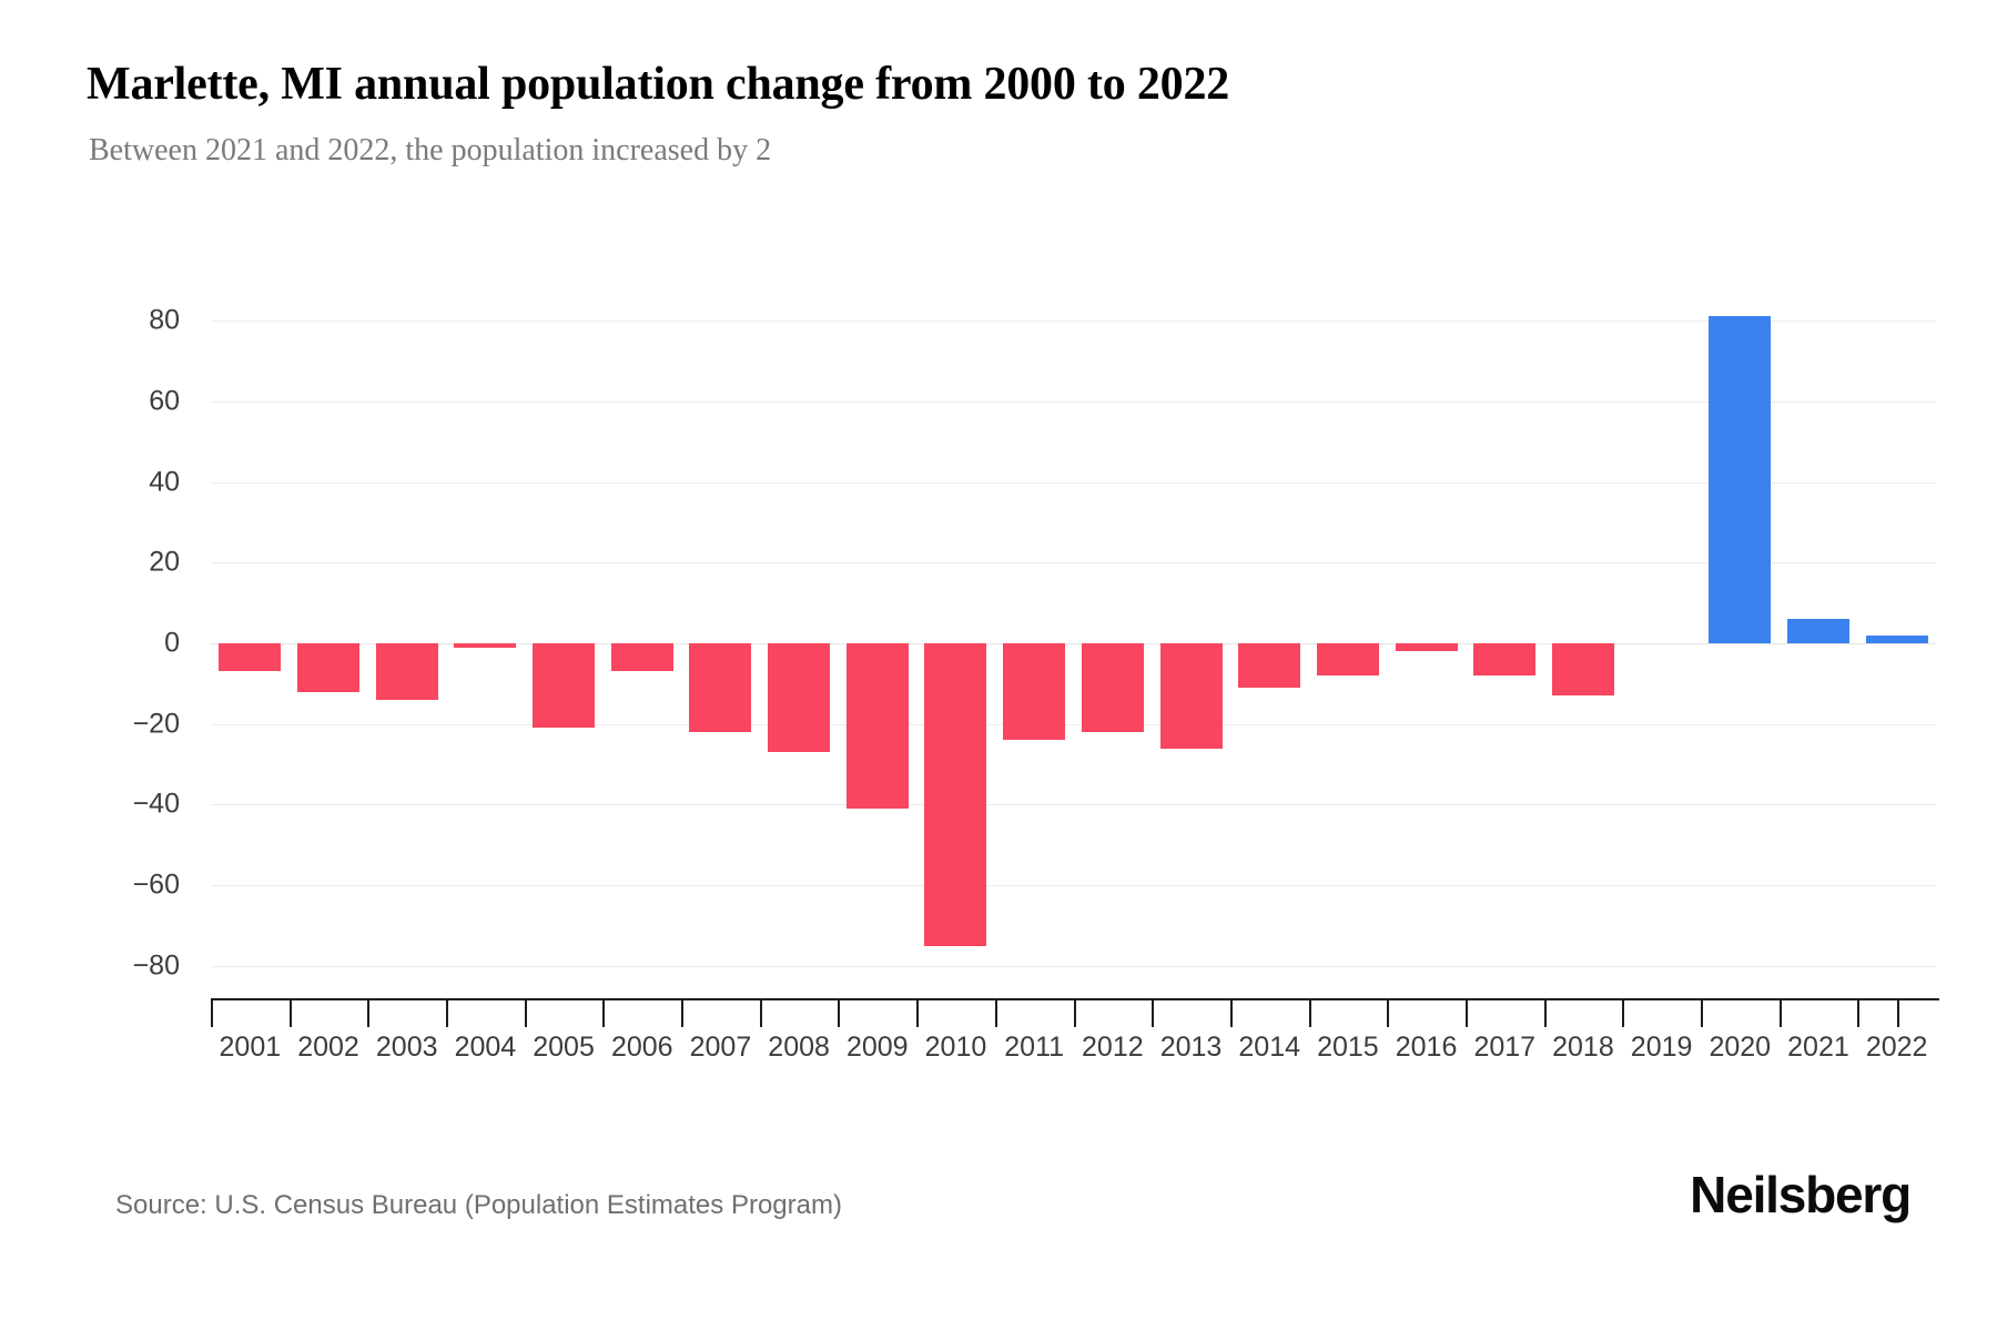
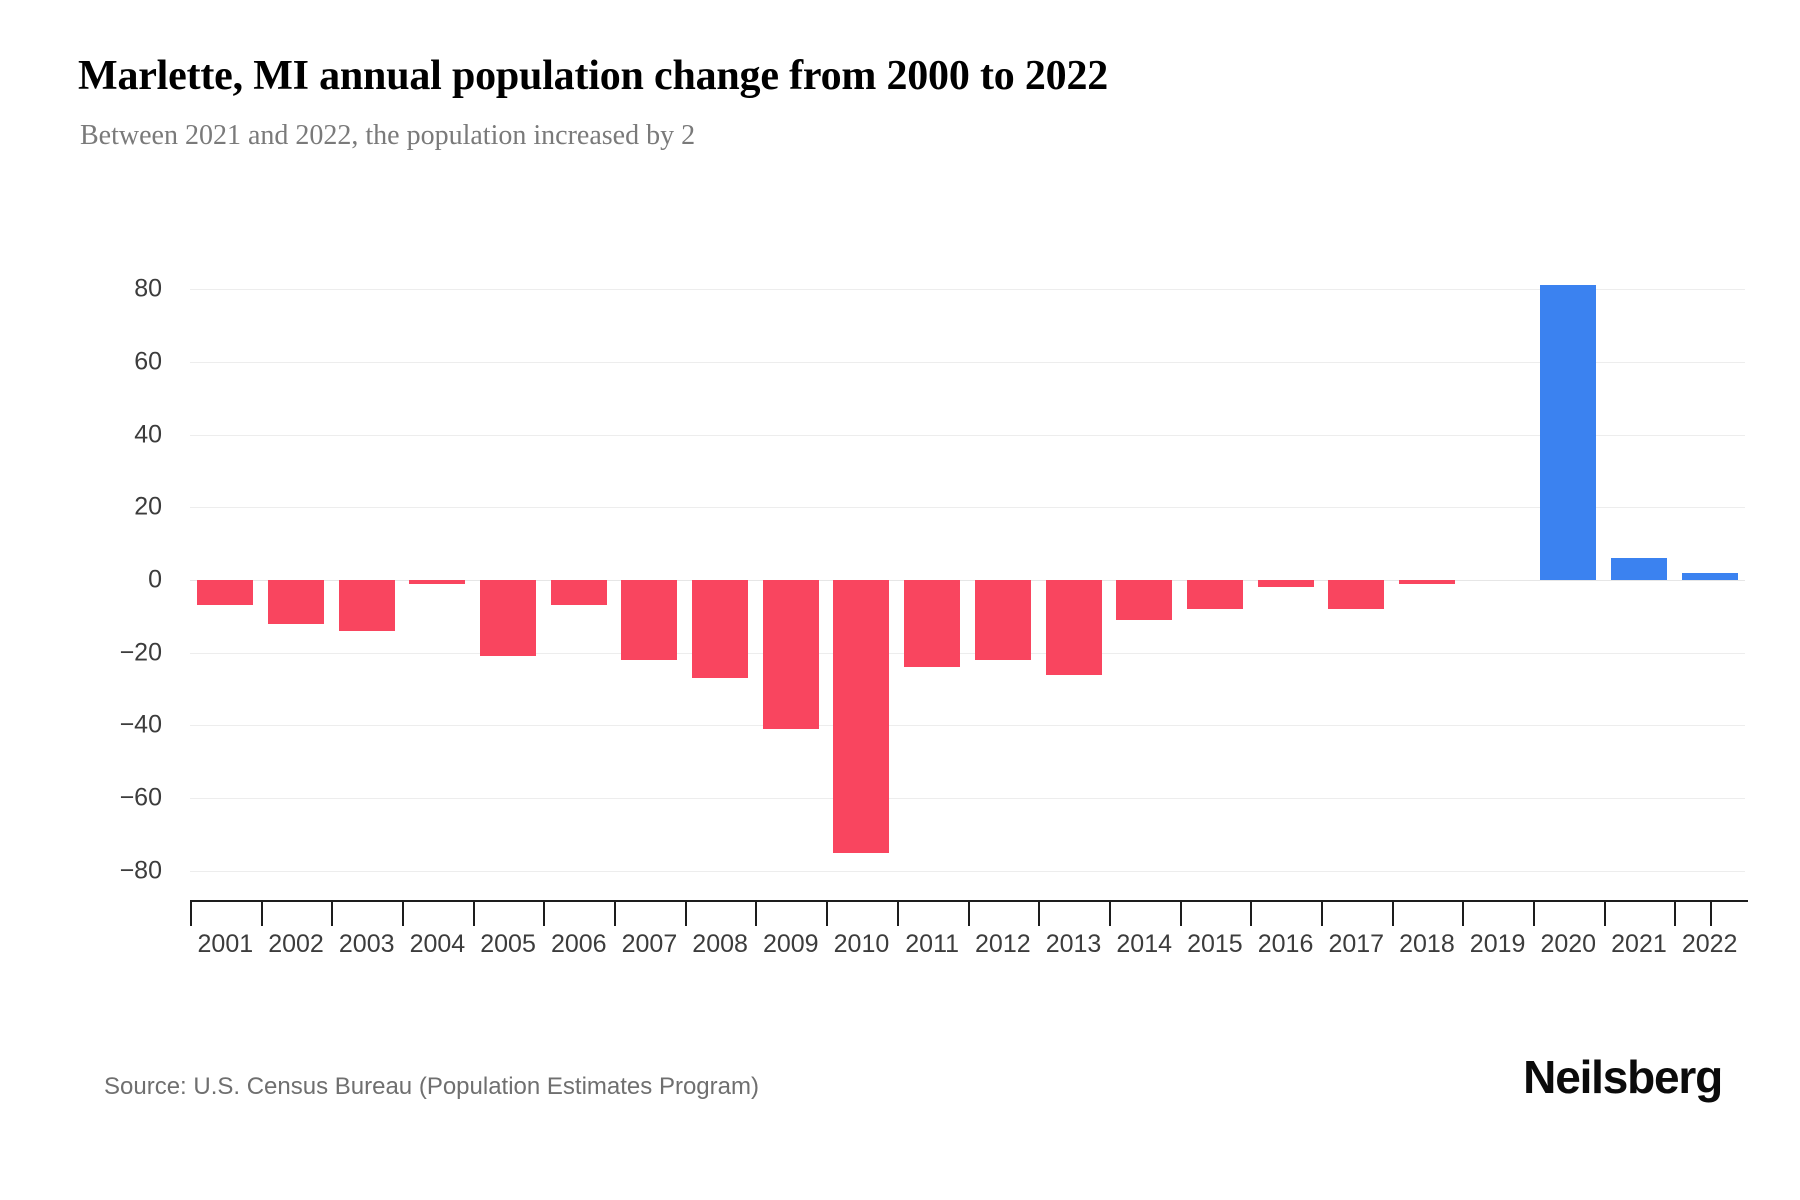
2018: -13 -> -1
